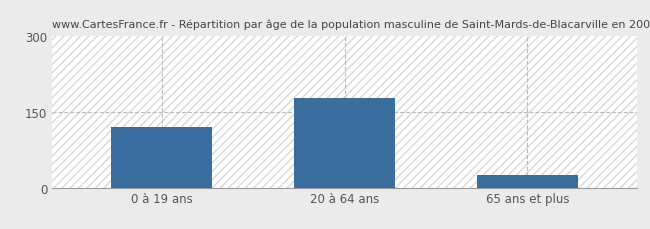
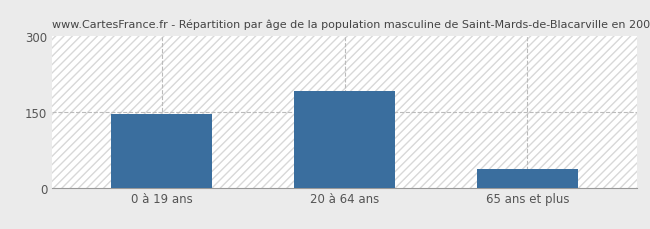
0 à 19 ans: 120 -> 146
20 à 64 ans: 178 -> 190
65 ans et plus: 25 -> 36
